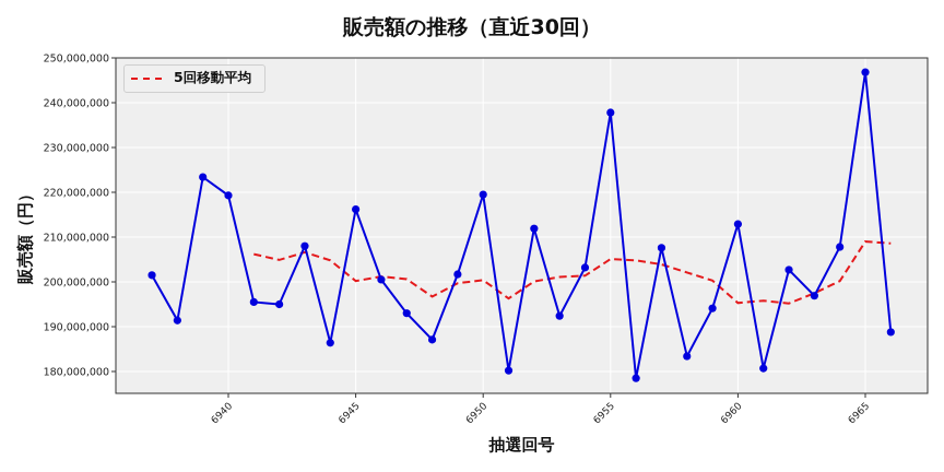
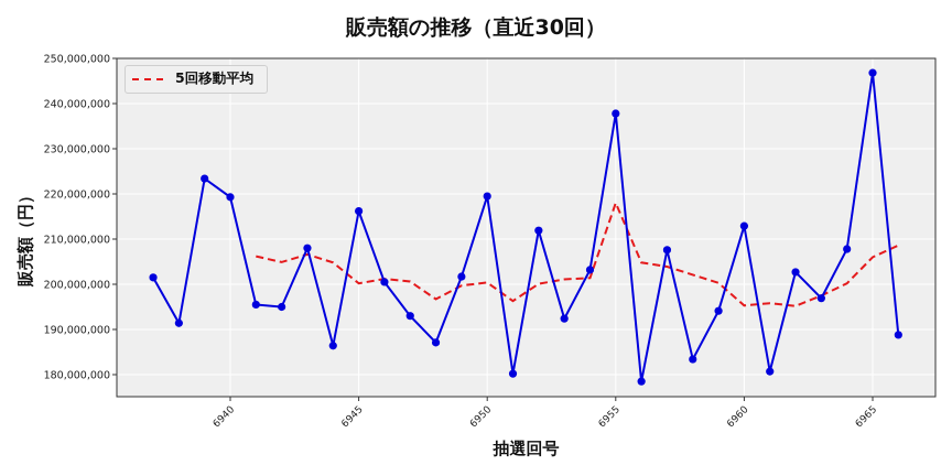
5回移動平均/6955: 205000000 -> 218000000
5回移動平均/6965: 209000000 -> 206000000
